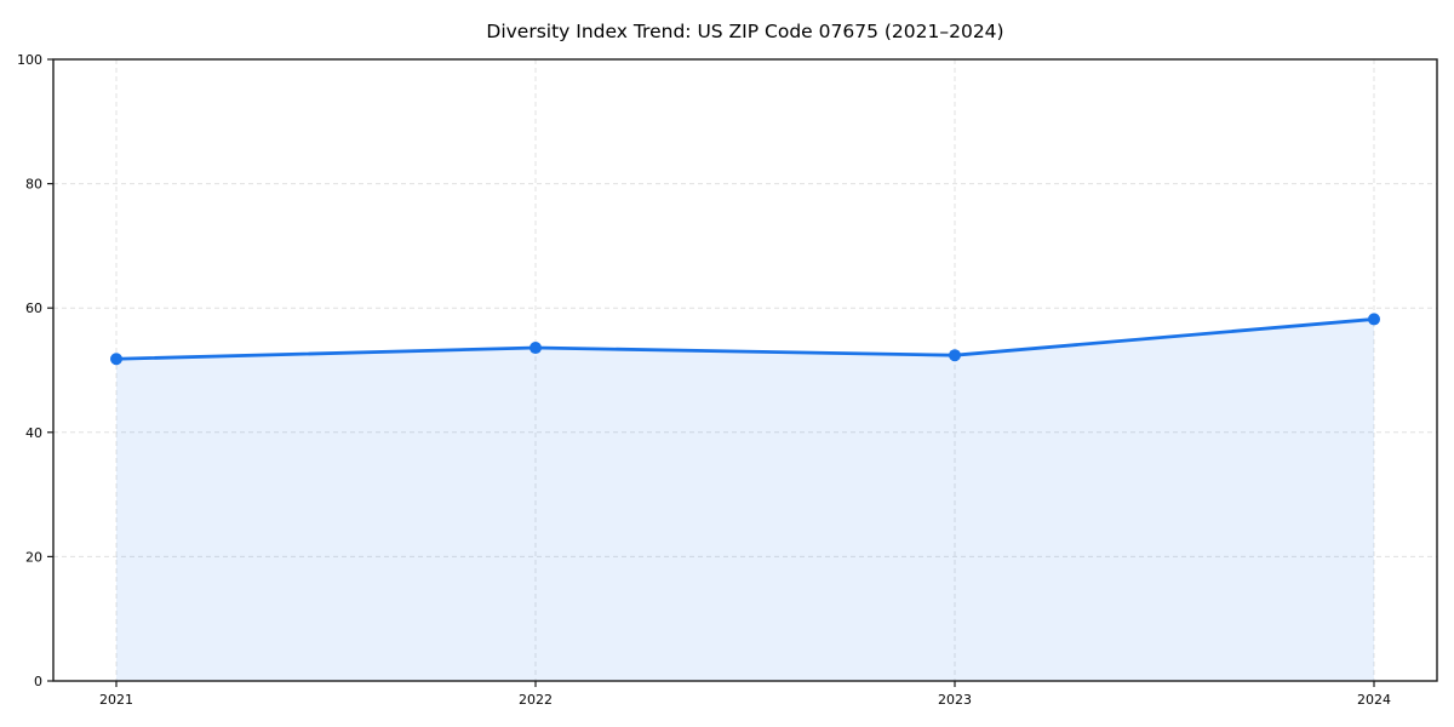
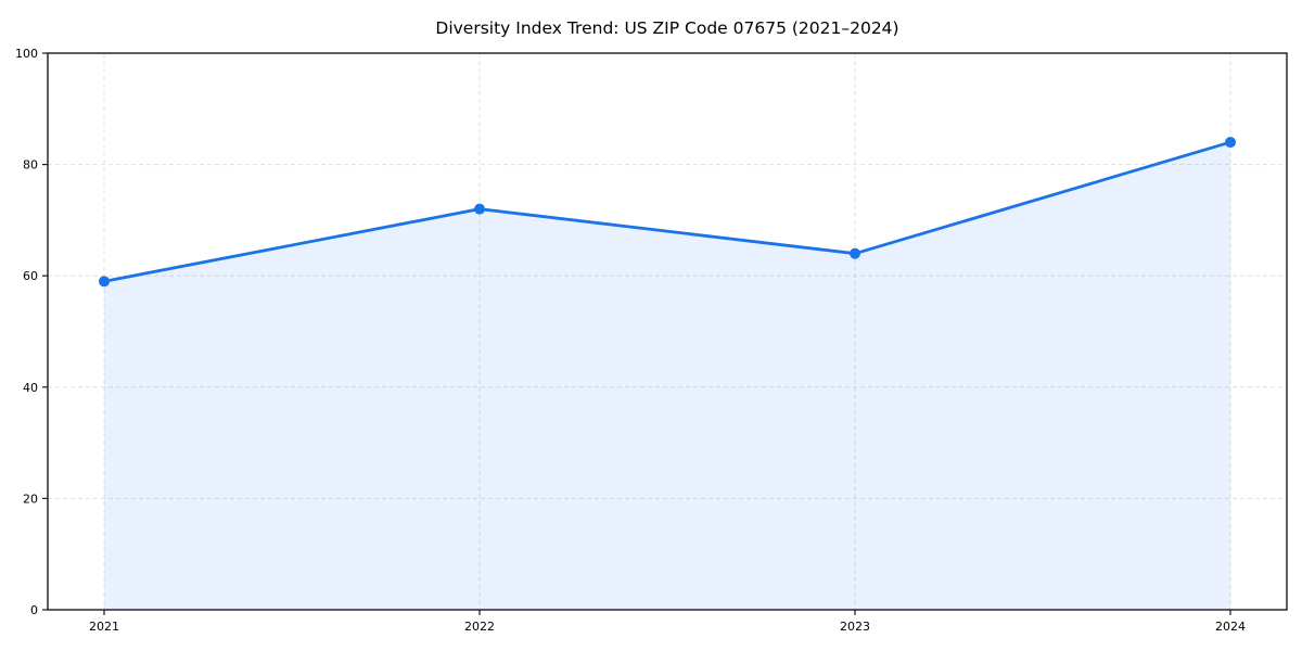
2021: 52 -> 59
2022: 54 -> 72
2023: 52 -> 64
2024: 58 -> 84
